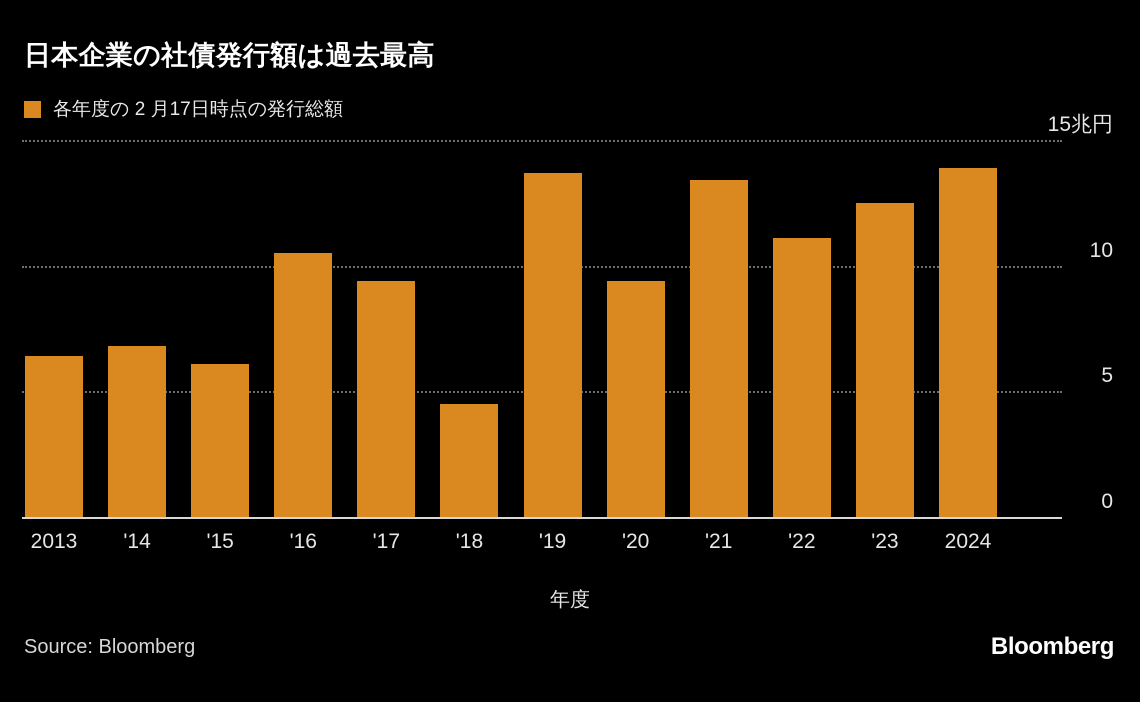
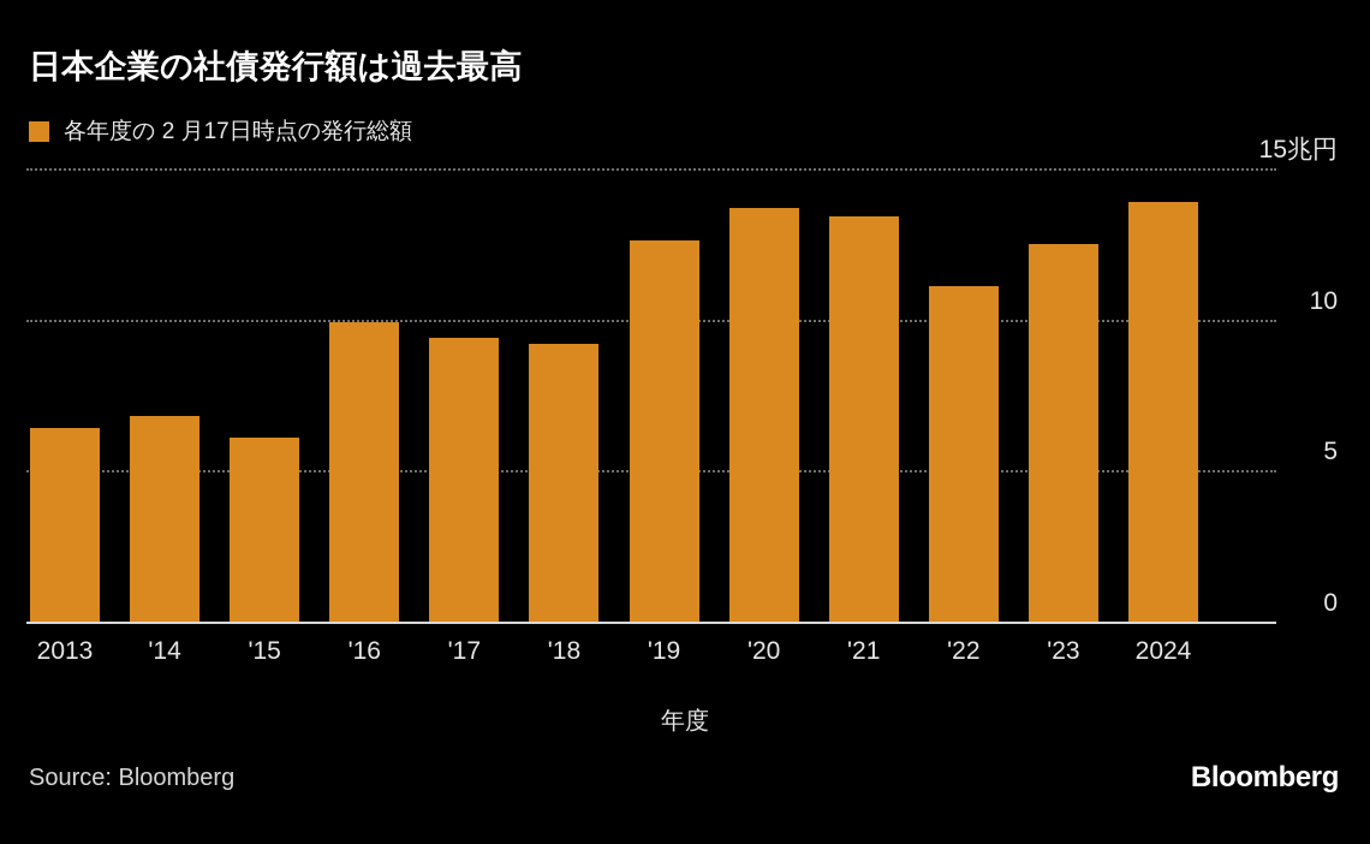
'16: 10.5 -> 9.9
'18: 4.5 -> 9.2
'19: 13.7 -> 12.6
'20: 9.4 -> 13.7
